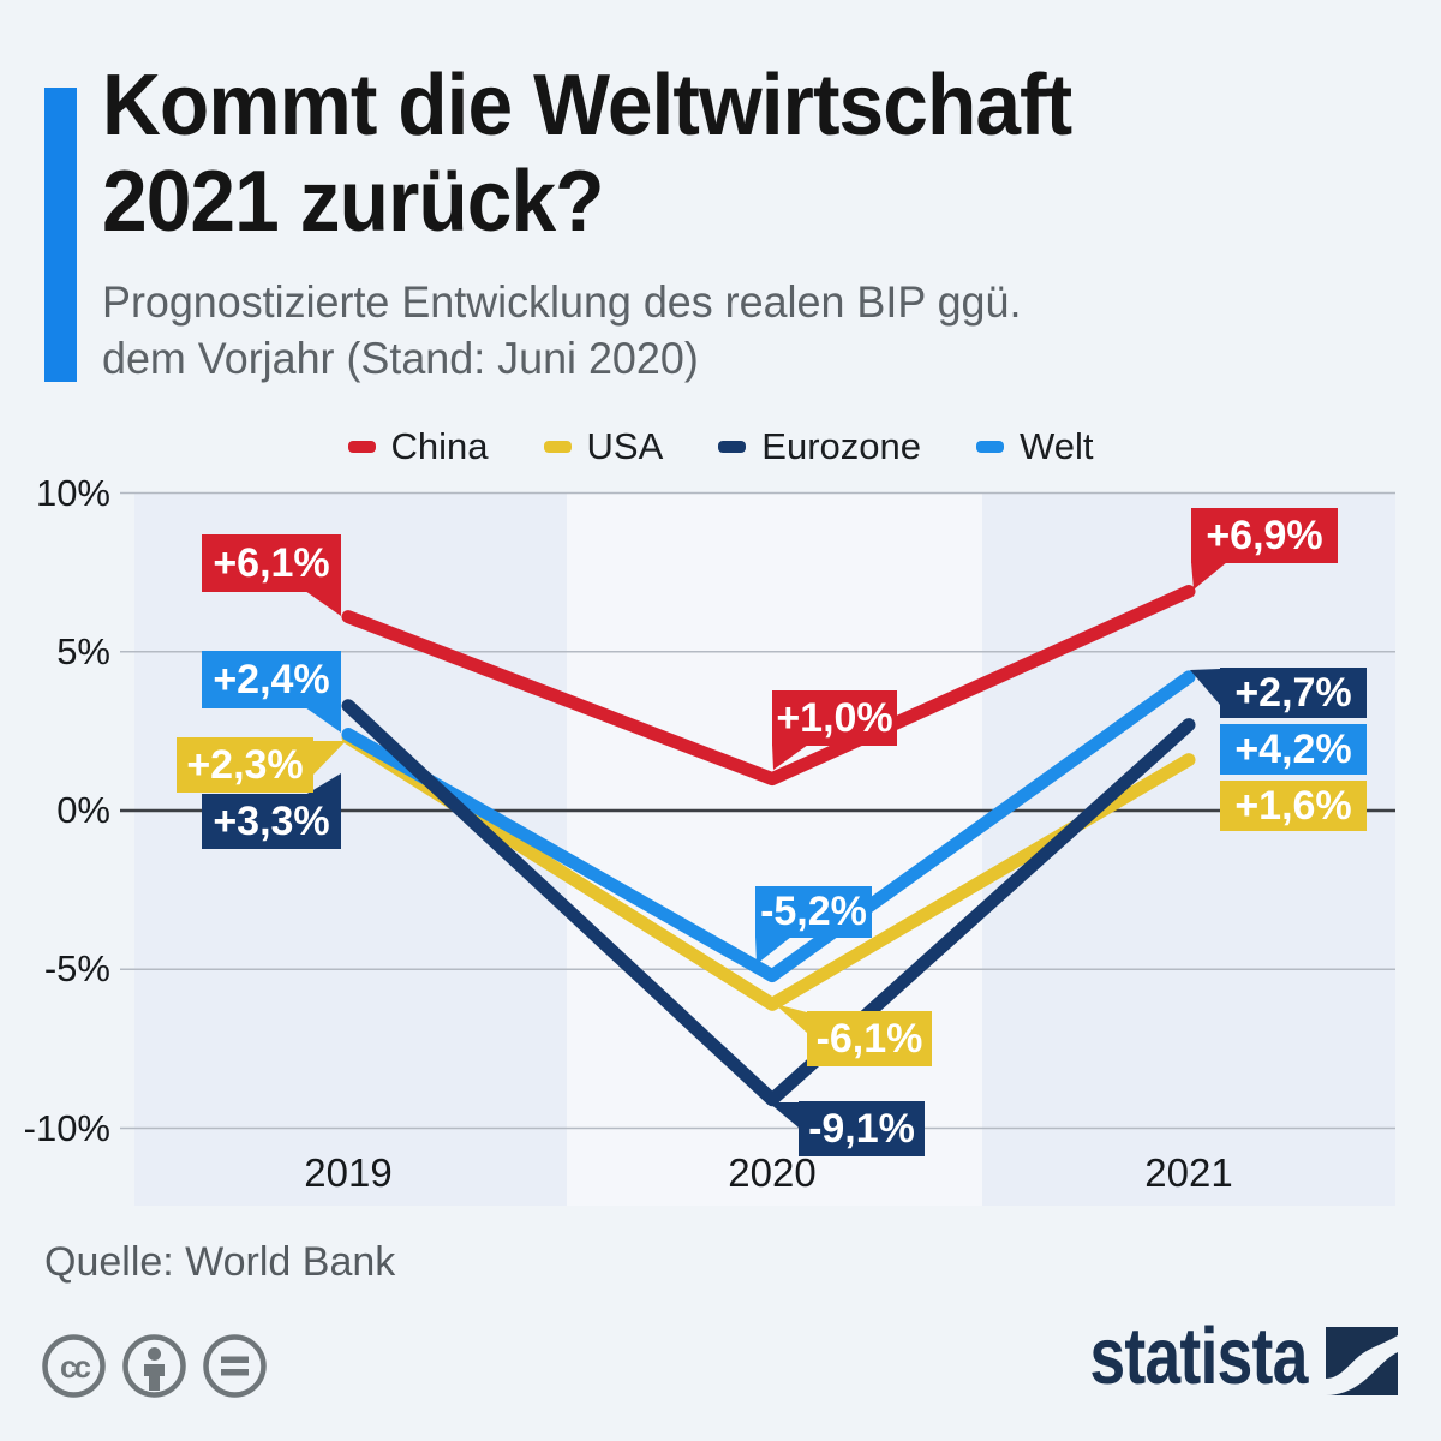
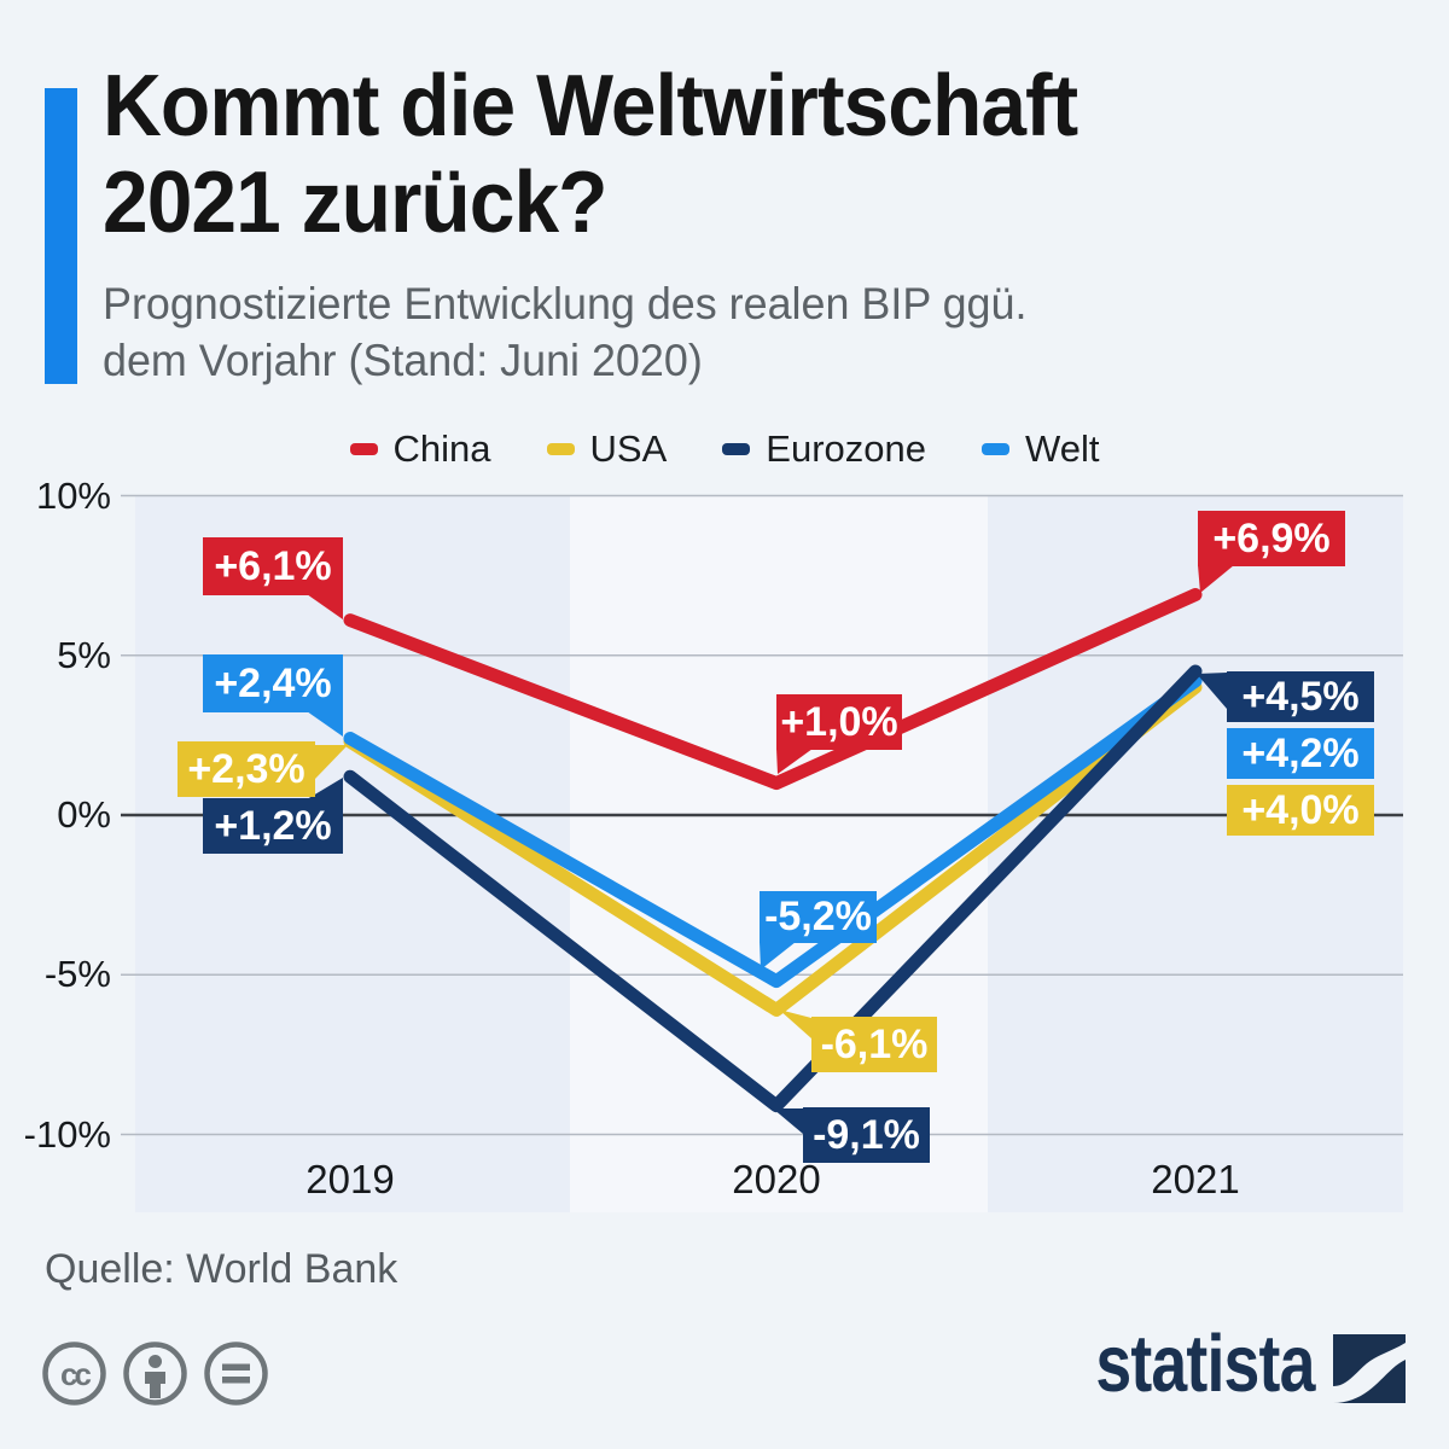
Eurozone/2019: +3,3% -> +1,2%
USA/2021: +1,6% -> +4,0%
Eurozone/2021: +2,7% -> +4,5%
